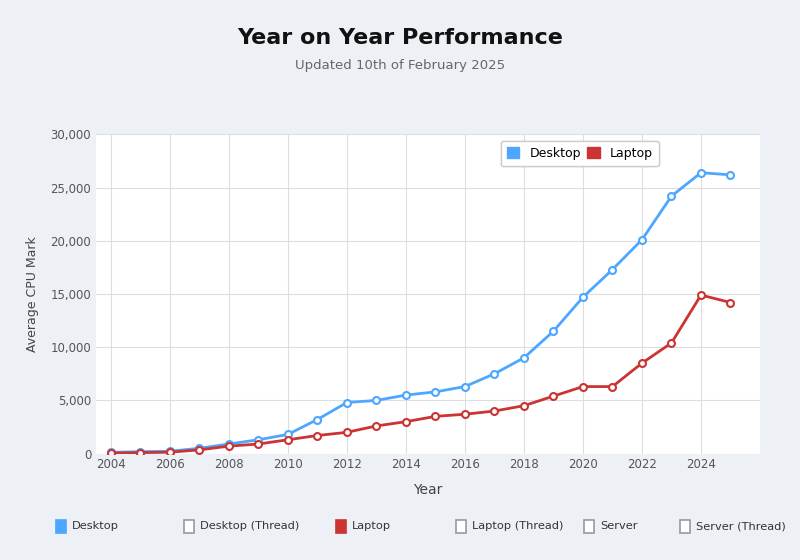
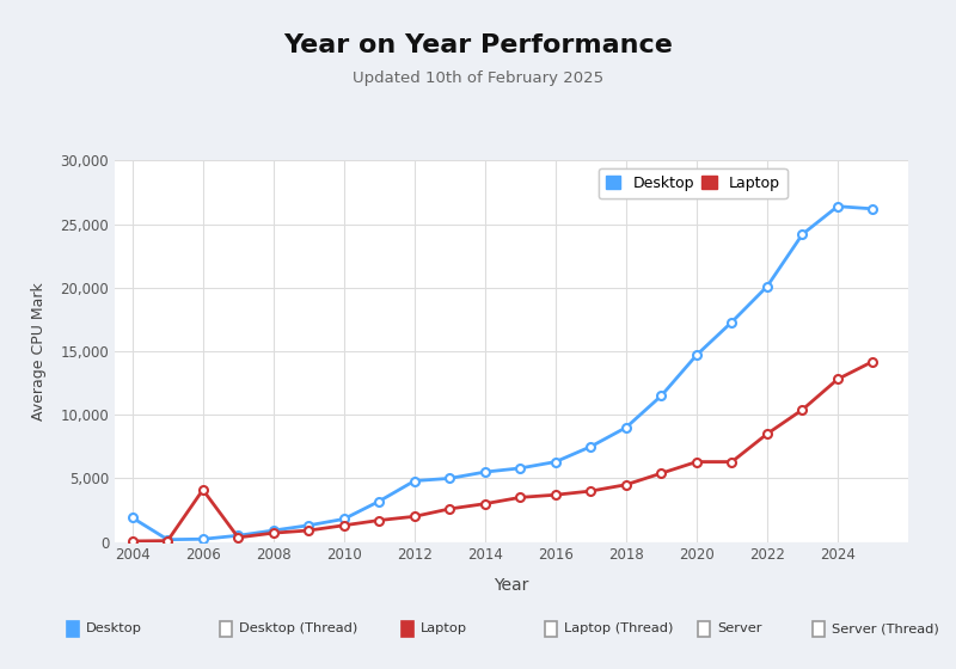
Desktop/2004: 100 -> 1,900
Laptop/2006: 100 -> 4,100
Laptop/2024: 14,900 -> 12,800
